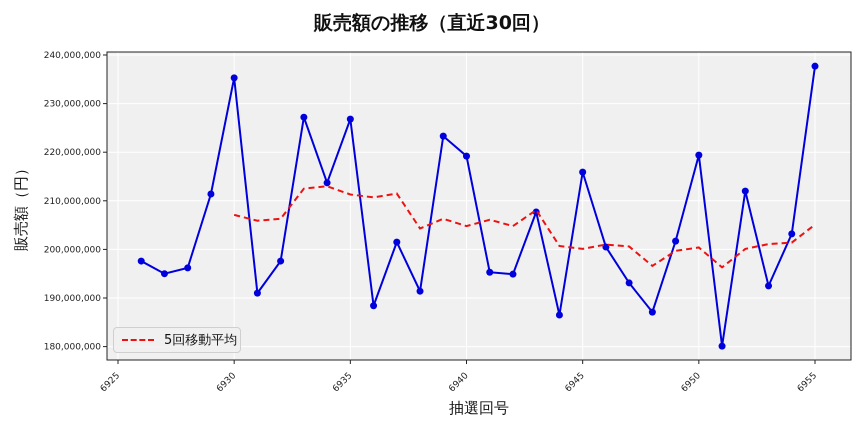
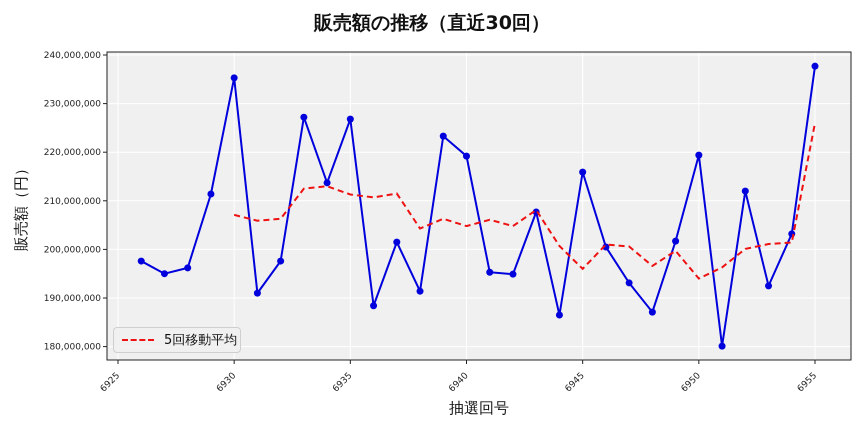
5回移動平均/6945: 200000000 -> 196000000
5回移動平均/6950: 200000000 -> 194000000
5回移動平均/6955: 205000000 -> 226000000
